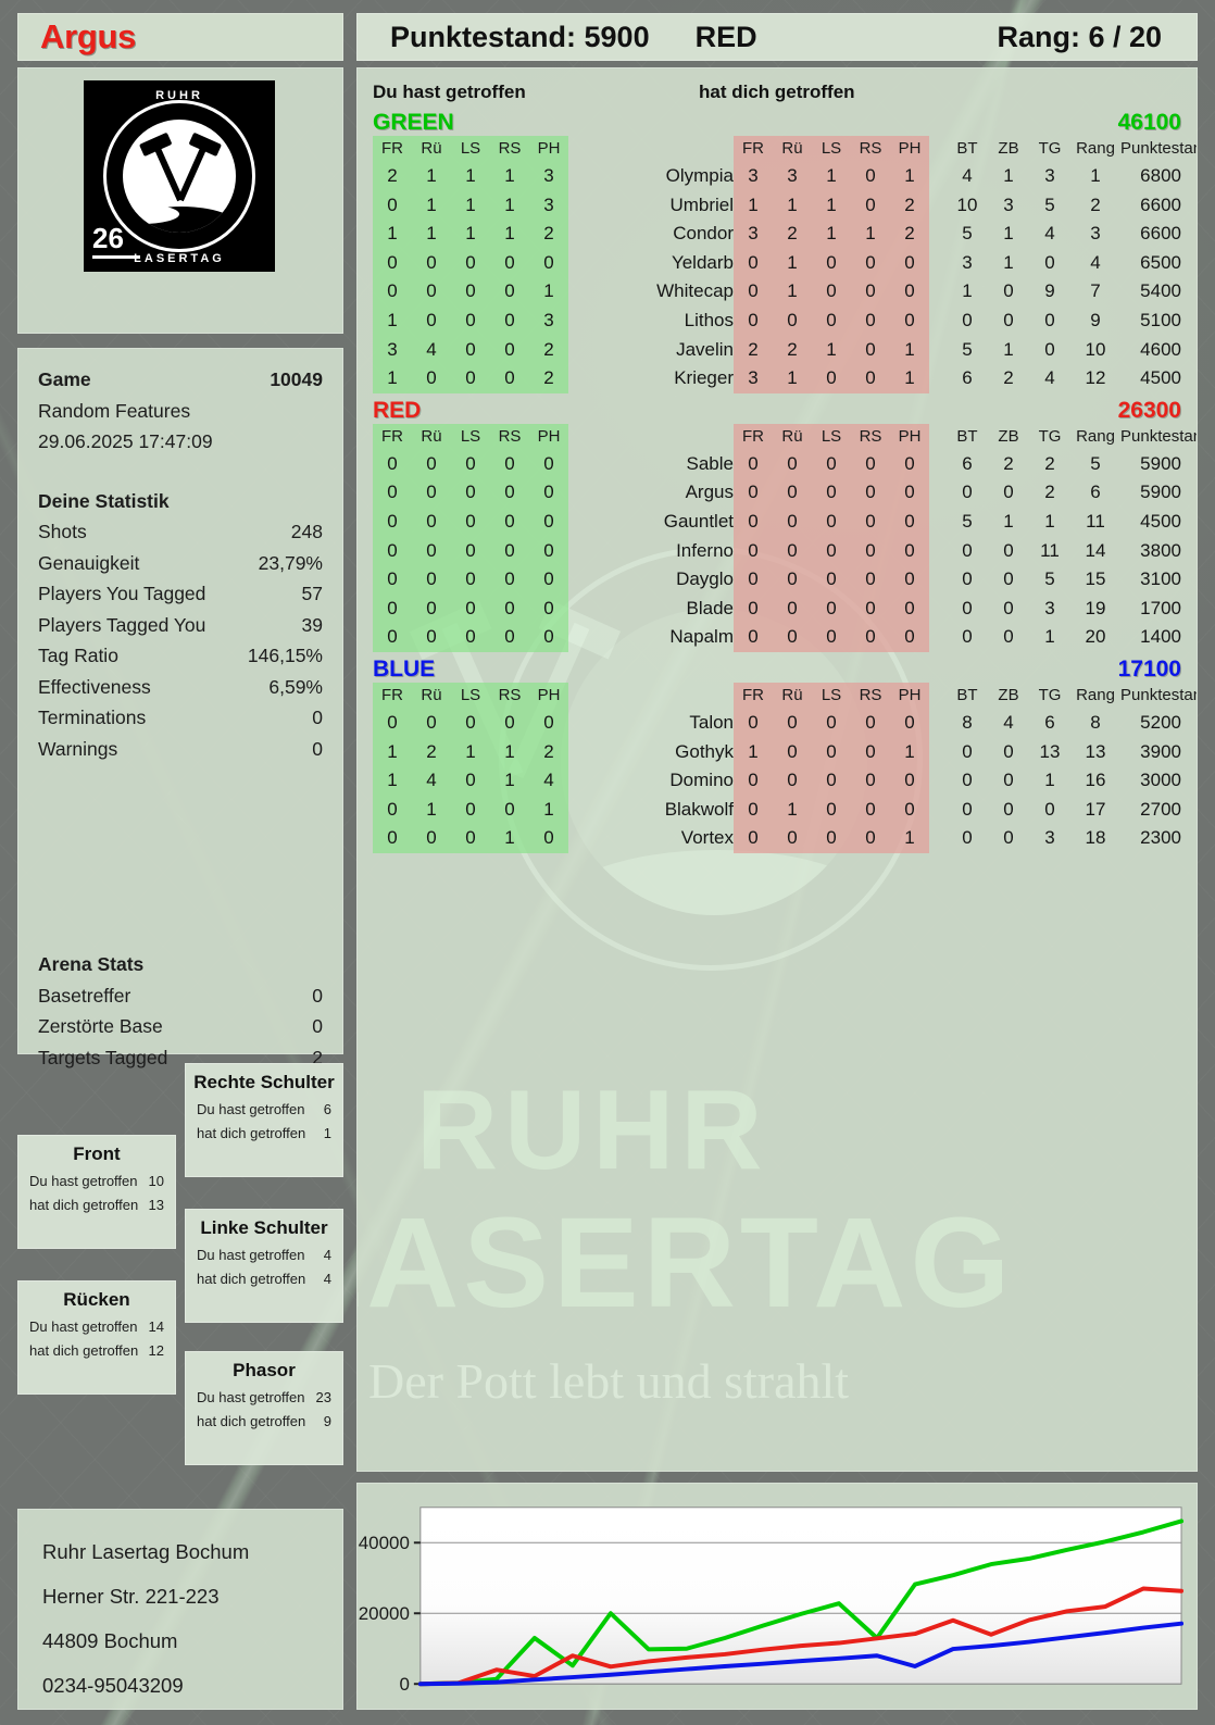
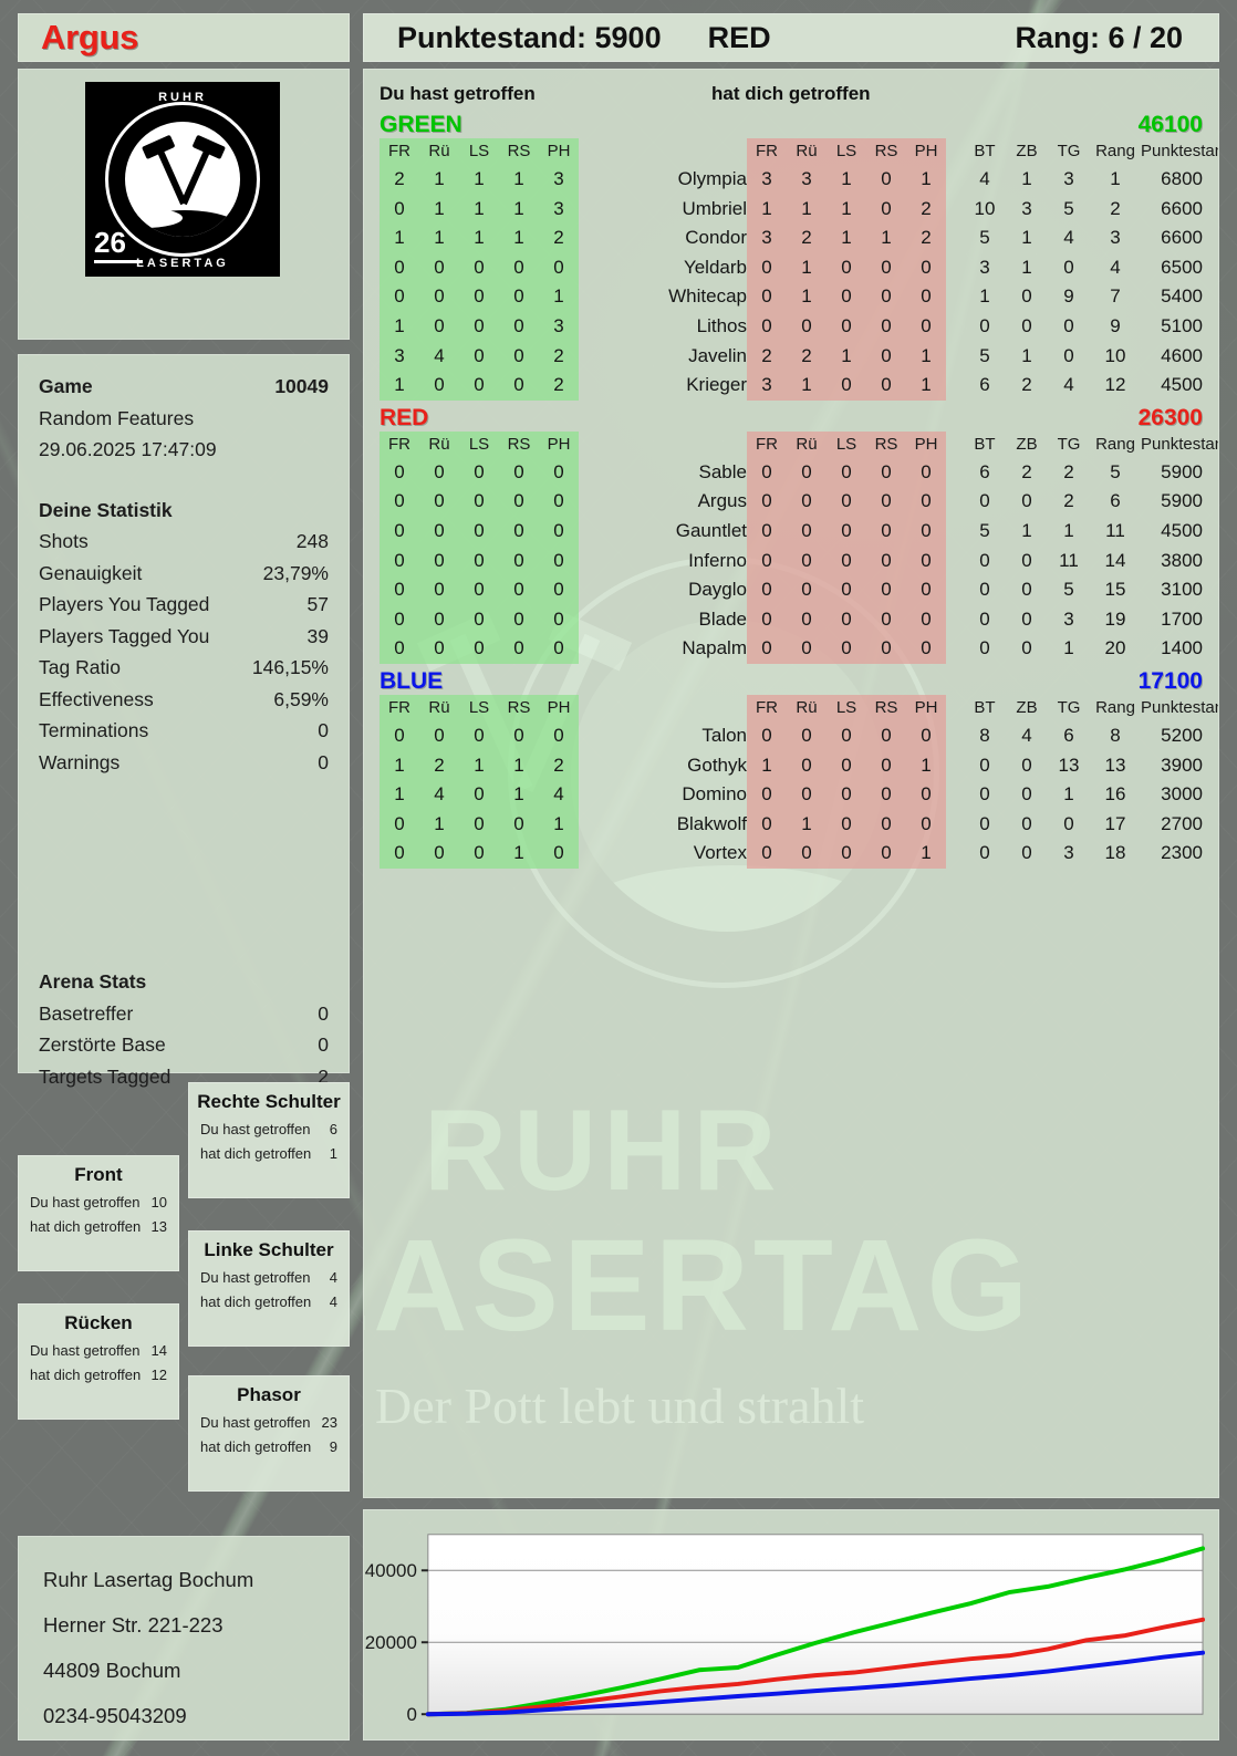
RED/2: 4000 -> 1000
GREEN/3: 13000 -> 3000
RED/4: 8000 -> 4000
GREEN/5: 20000 -> 7000
GREEN/7: 10000 -> 12000
GREEN/12: 13000 -> 26000
BLUE/13: 5000 -> 9000
RED/14: 18000 -> 15000
RED/15: 14000 -> 16000
RED/19: 27000 -> 24000
